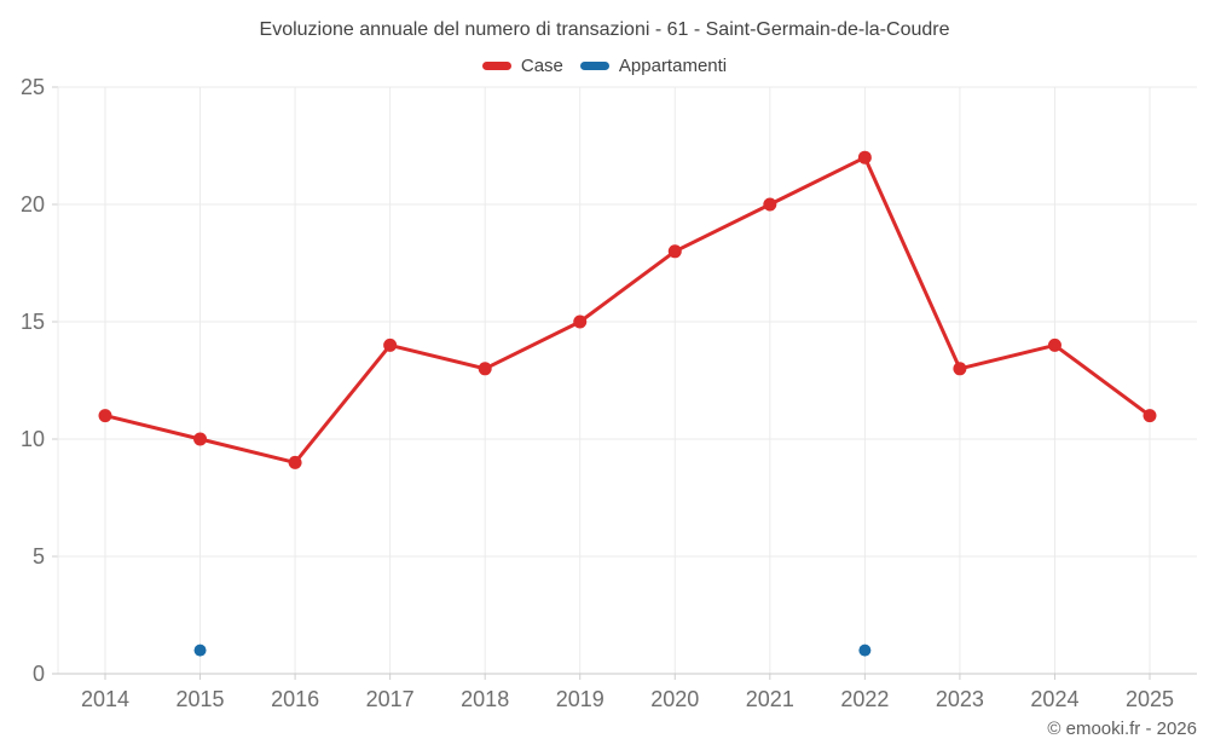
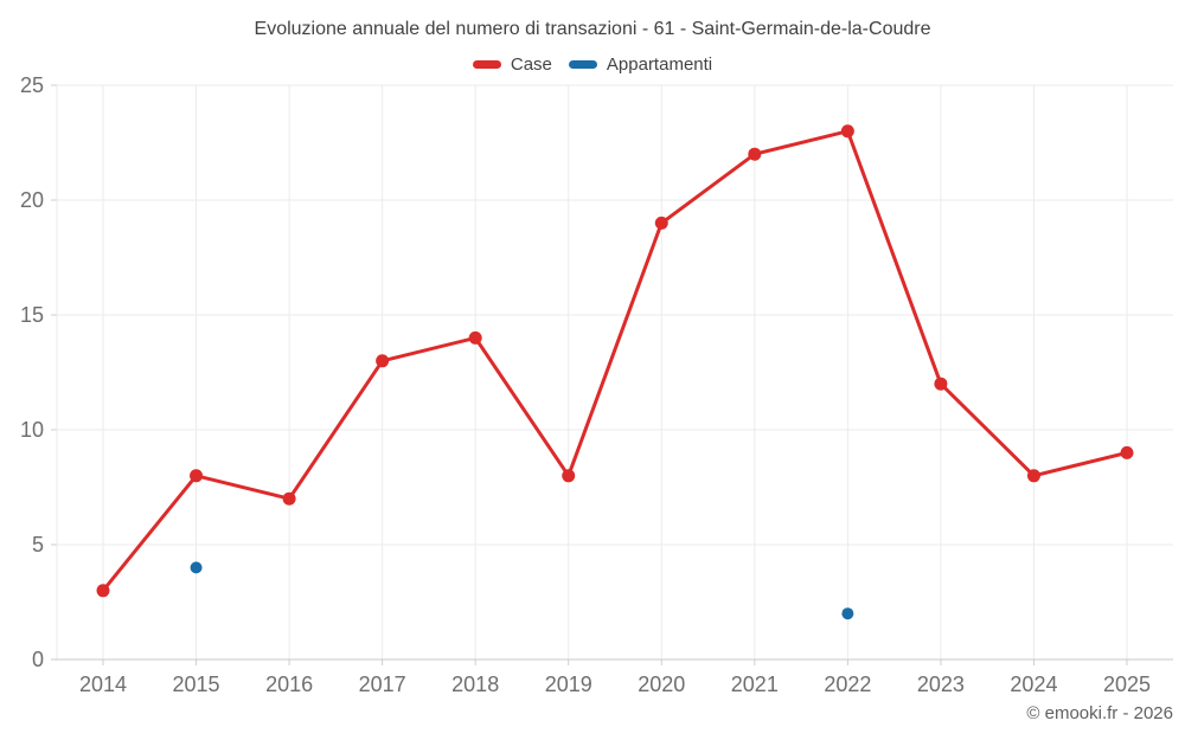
Case/2014: 11 -> 3
Case/2015: 10 -> 8
Appartamenti/2015: 1 -> 4
Case/2016: 9 -> 7
Case/2017: 14 -> 13
Case/2018: 13 -> 14
Case/2019: 15 -> 8
Case/2020: 18 -> 19
Case/2021: 20 -> 22
Case/2022: 22 -> 23
Appartamenti/2022: 1 -> 2
Case/2023: 13 -> 12
Case/2024: 14 -> 8
Case/2025: 11 -> 9
